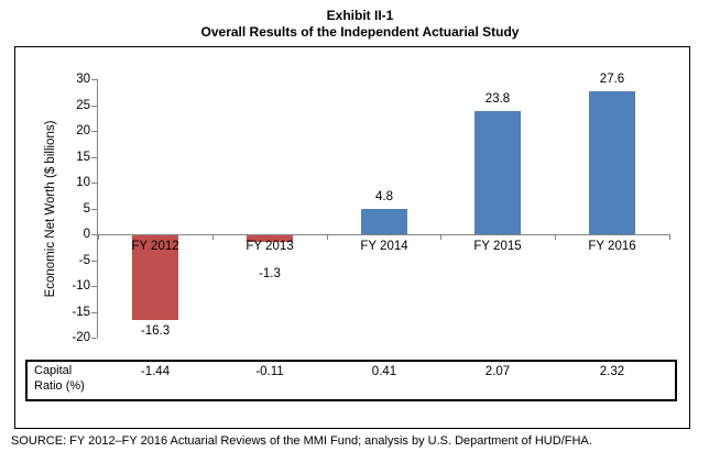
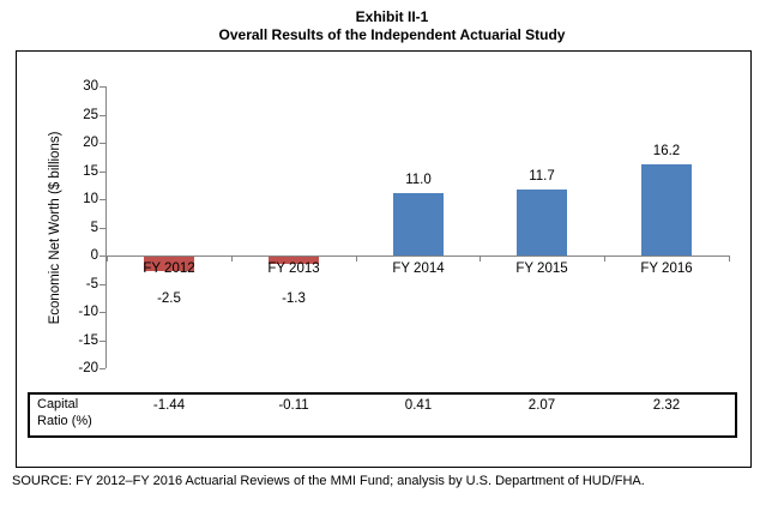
FY 2012: -16.3 -> -2.5
FY 2014: 4.8 -> 11.0
FY 2015: 23.8 -> 11.7
FY 2016: 27.6 -> 16.2
